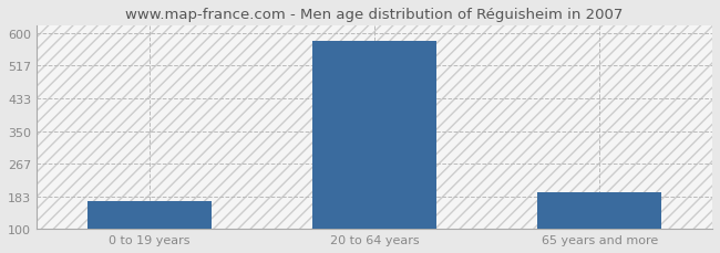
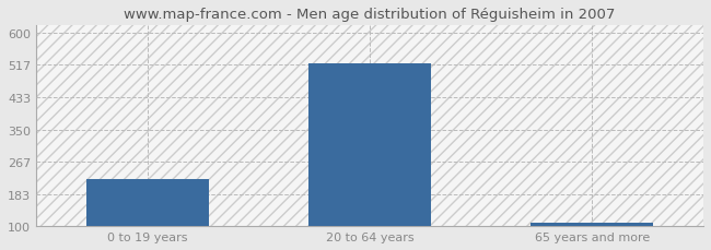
0 to 19 years: 170 -> 222
20 to 64 years: 580 -> 520
65 years and more: 195 -> 108
